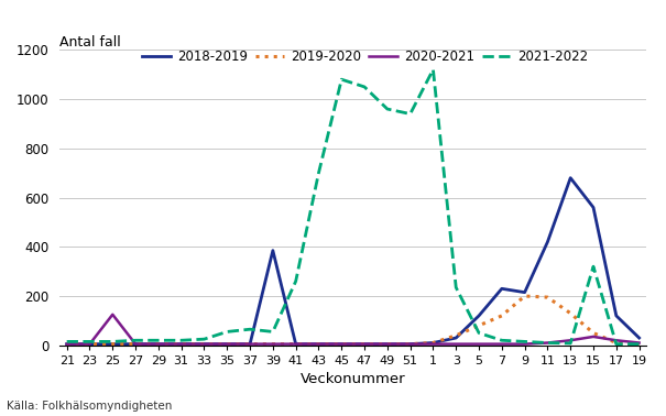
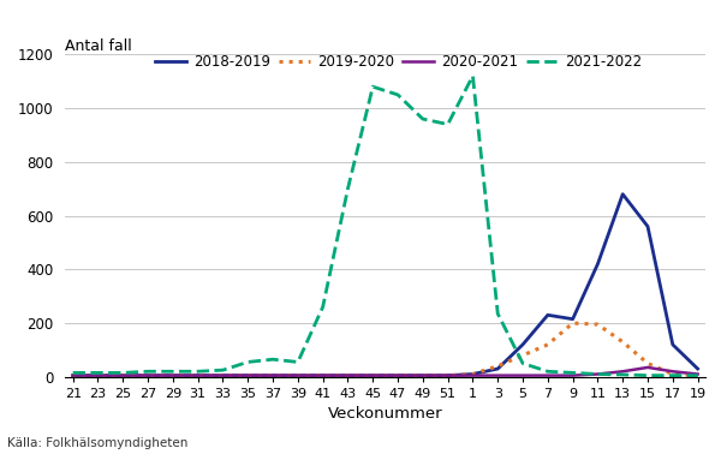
2020-2021/25: 125 -> 5
2018-2019/39: 385 -> 5
2021-2022/15: 320 -> 5
